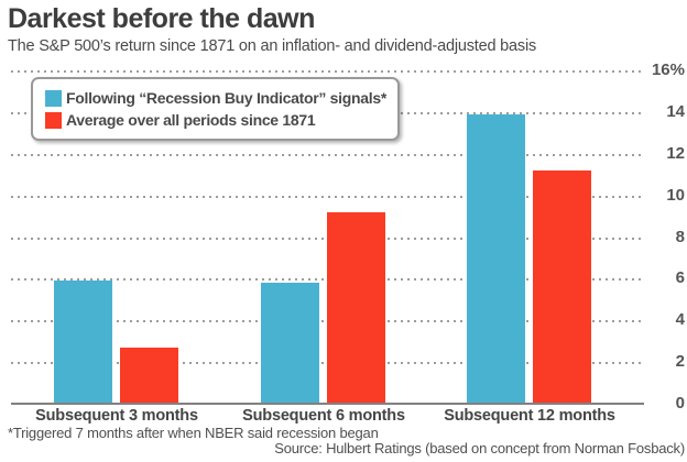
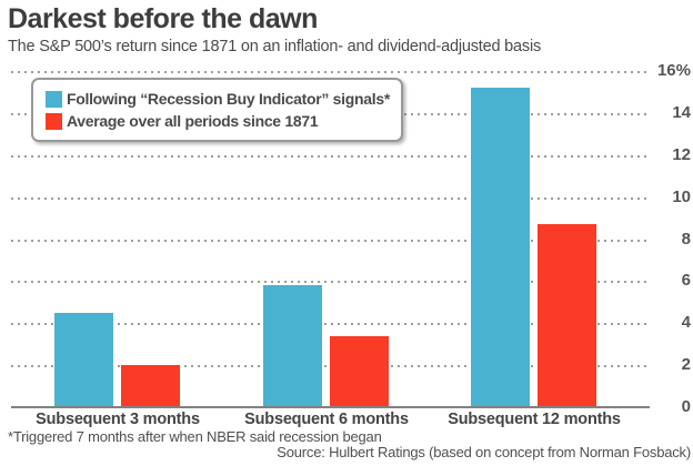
Following “Recession Buy Indicator” signals*/Subsequent 3 months: 5.9% -> 4.5%
Average over all periods since 1871/Subsequent 3 months: 2.7% -> 2.0%
Average over all periods since 1871/Subsequent 6 months: 9.2% -> 3.4%
Following “Recession Buy Indicator” signals*/Subsequent 12 months: 13.9% -> 15.2%
Average over all periods since 1871/Subsequent 12 months: 11.2% -> 8.7%
